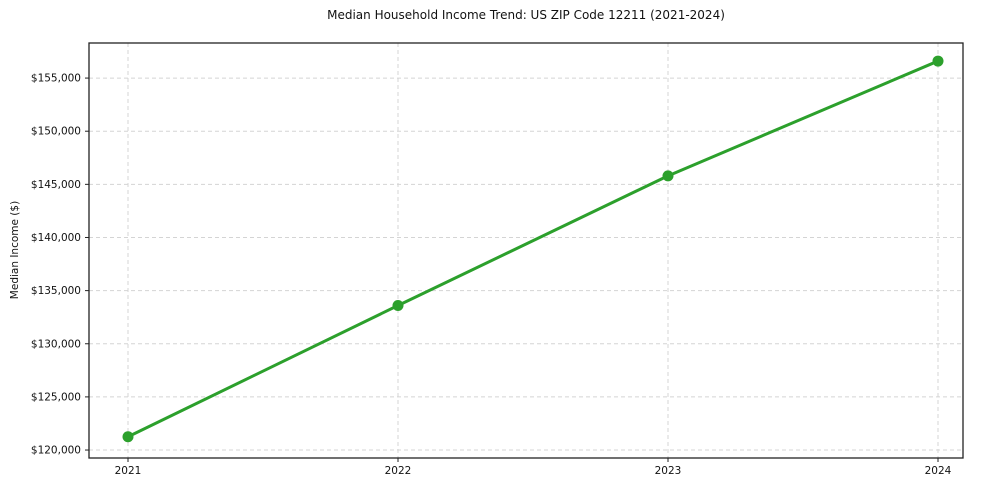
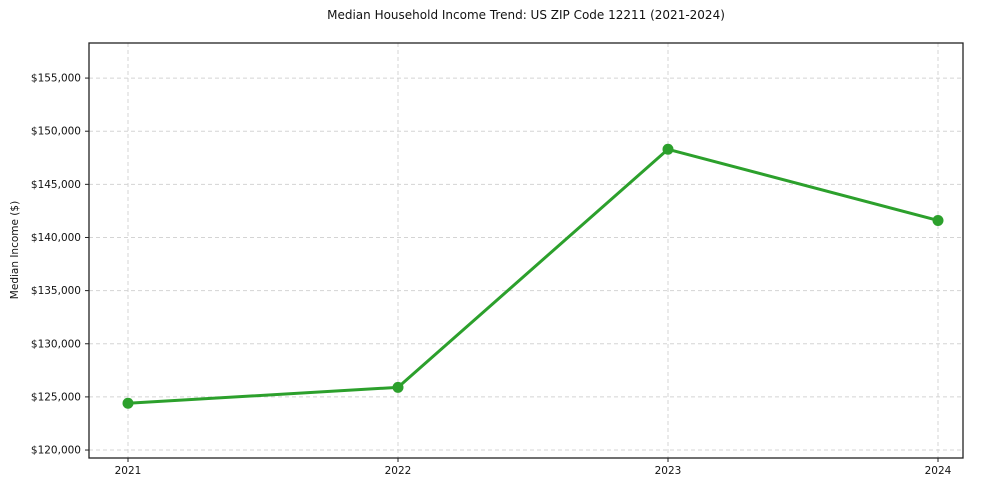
2021: $121200 -> $124400
2022: $133600 -> $125900
2023: $145800 -> $148300
2024: $156600 -> $141600
